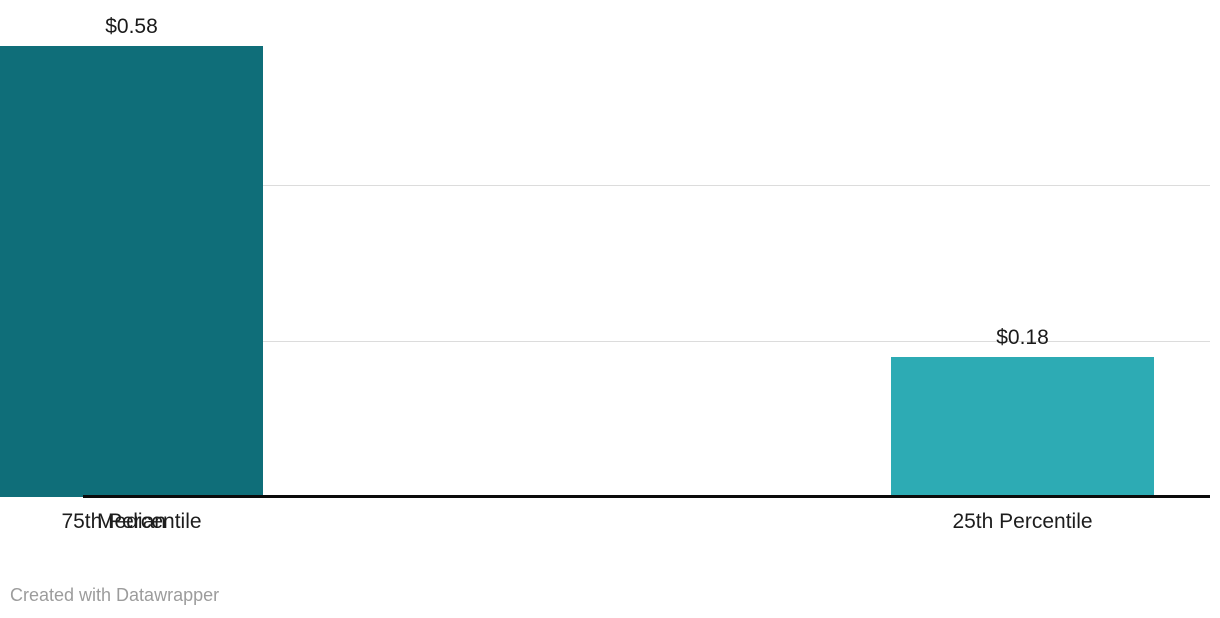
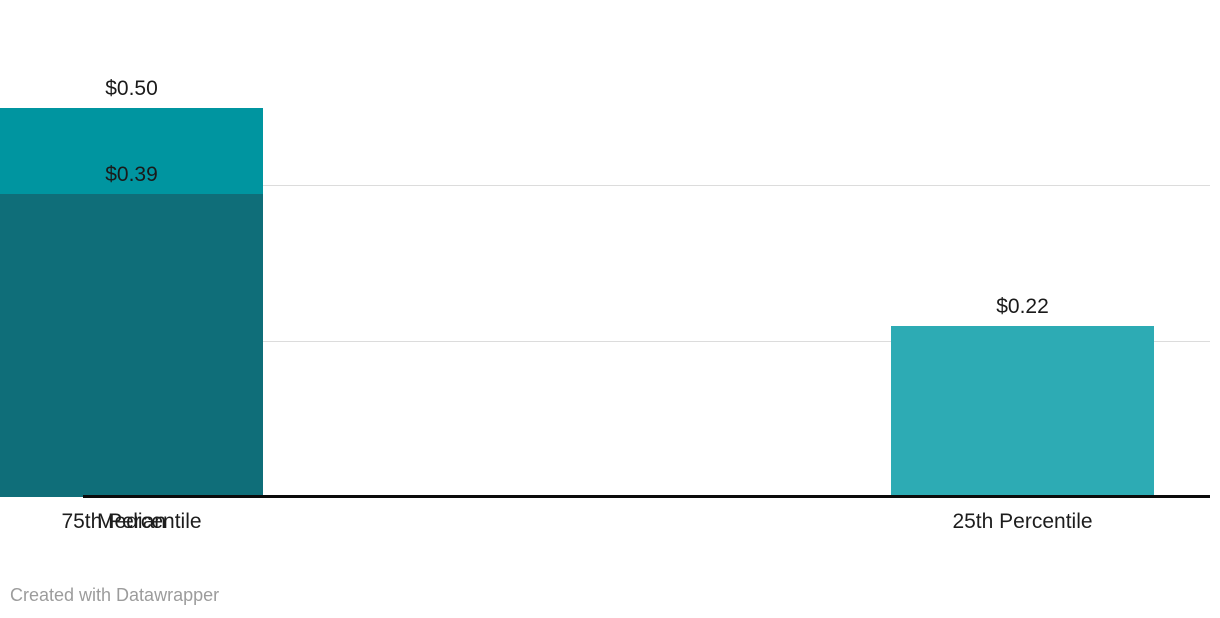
25th Percentile: $0.18 -> $0.22
Median: $0.34 -> $0.50
75th Percentile: $0.58 -> $0.39
